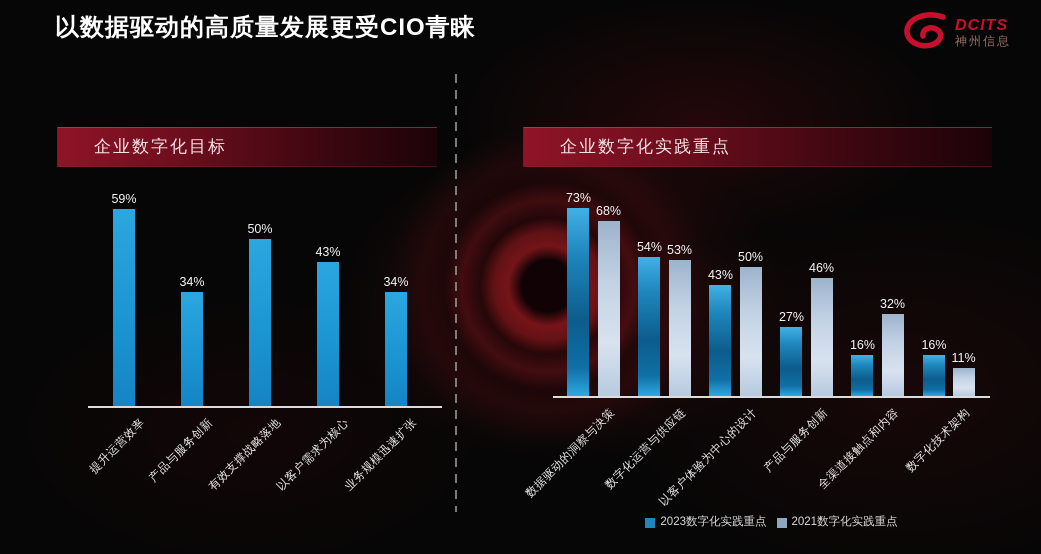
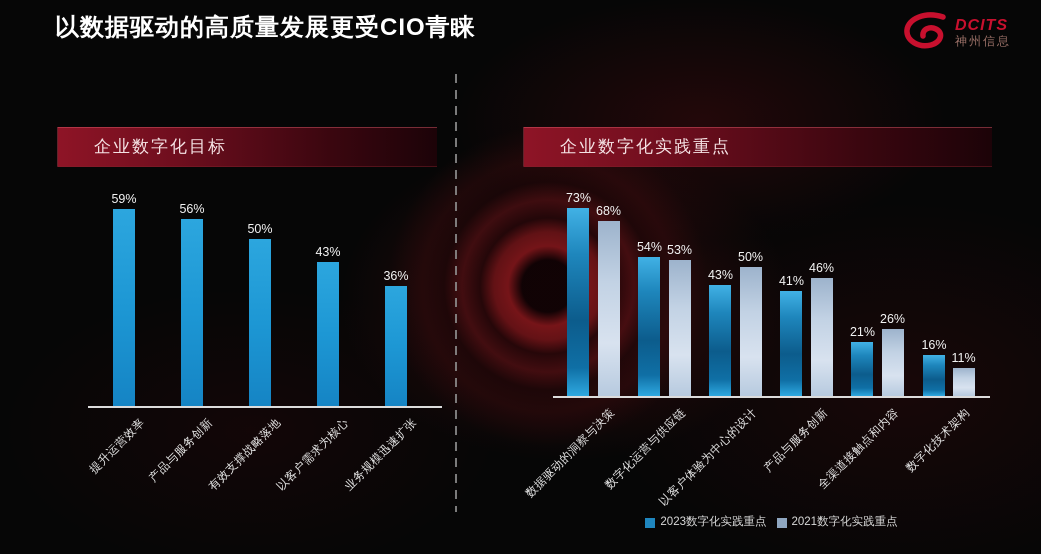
企业数字化目标/产品与服务创新: 34% -> 56%
企业数字化目标/业务规模迅速扩张: 34% -> 36%
企业数字化实践重点/2023数字化实践重点/产品与服务创新: 27% -> 41%
企业数字化实践重点/2023数字化实践重点/全渠道接触点和内容: 16% -> 21%
企业数字化实践重点/2021数字化实践重点/全渠道接触点和内容: 32% -> 26%
